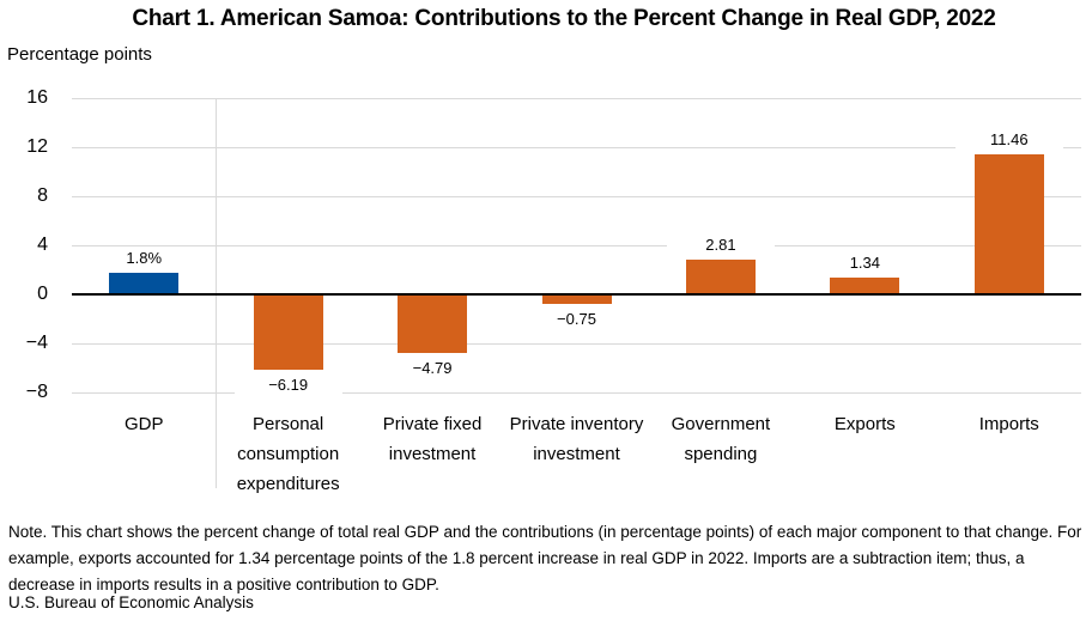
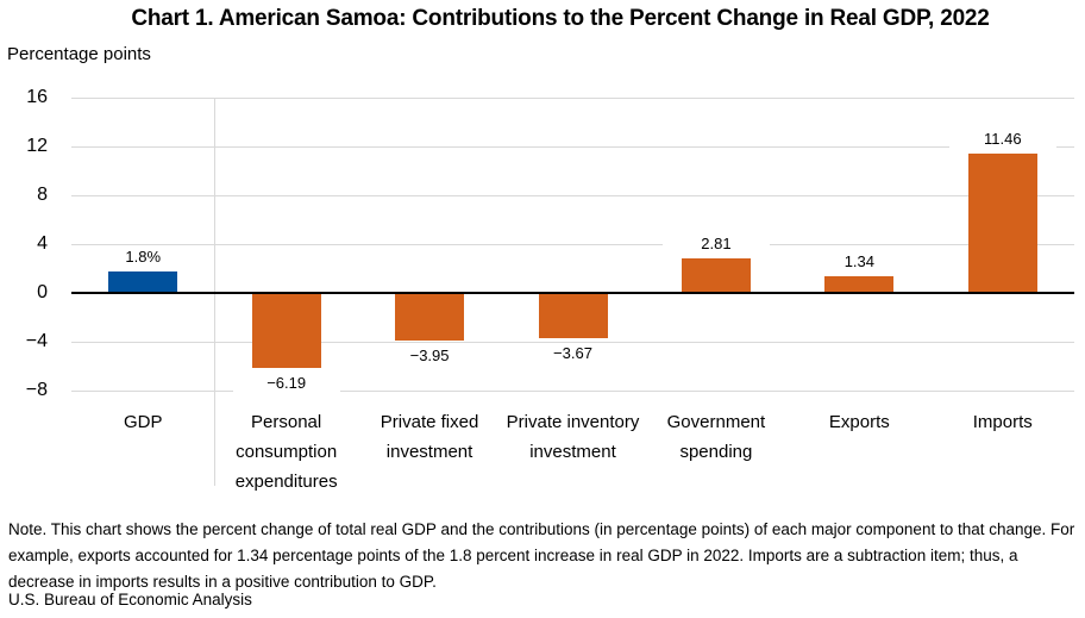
Private fixed investment: −4.79 -> −3.95
Private inventory investment: −0.75 -> −3.67
